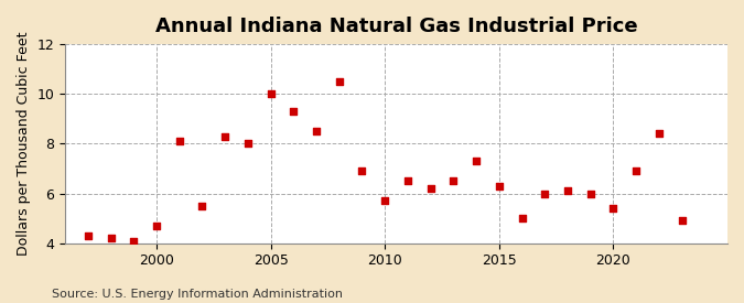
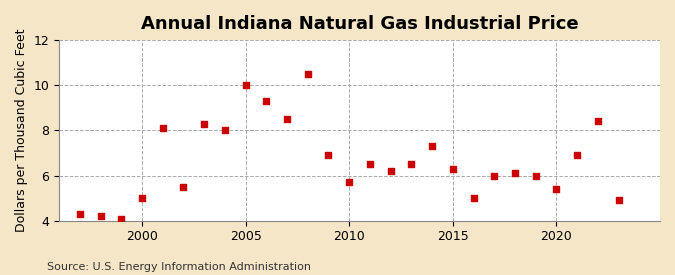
2000: 4.7 -> 5.0
